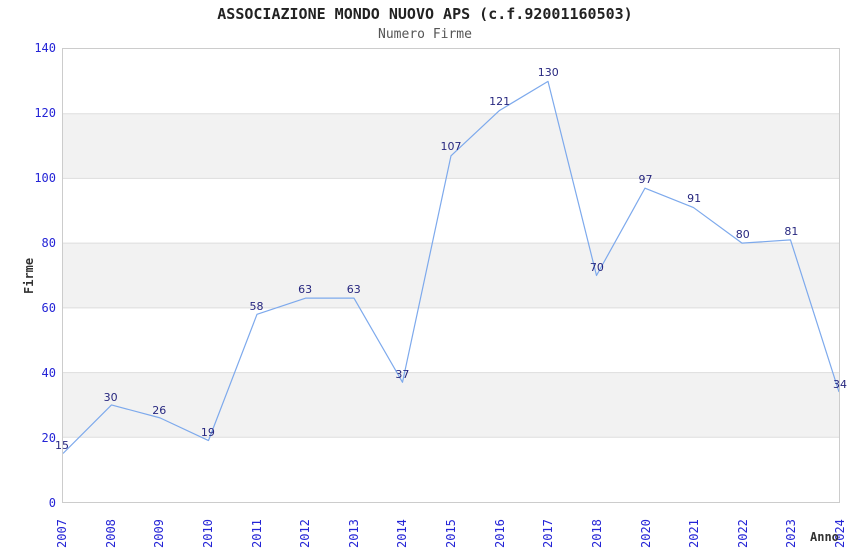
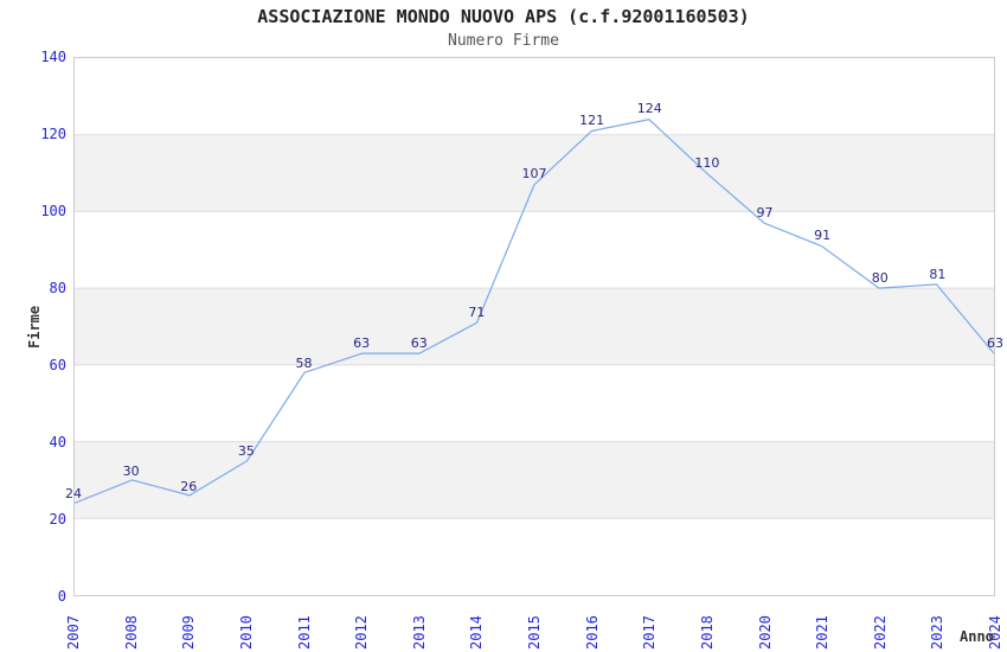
2007: 15 -> 24
2010: 19 -> 35
2014: 37 -> 71
2017: 130 -> 124
2018: 70 -> 110
2024: 34 -> 63
